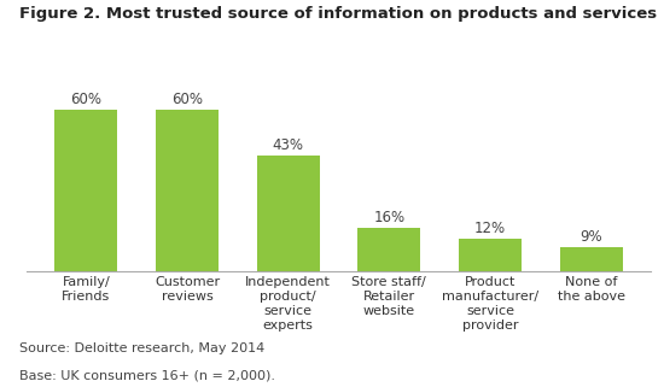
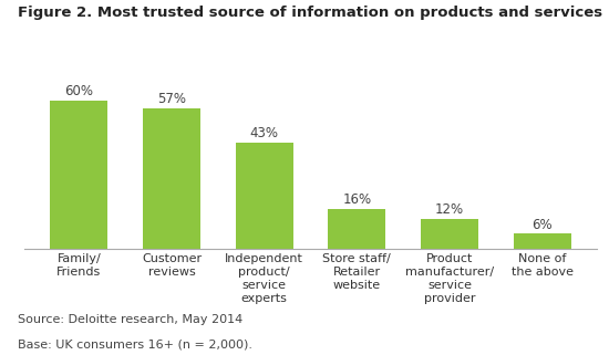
Customer reviews: 60% -> 57%
None of the above: 9% -> 6%
